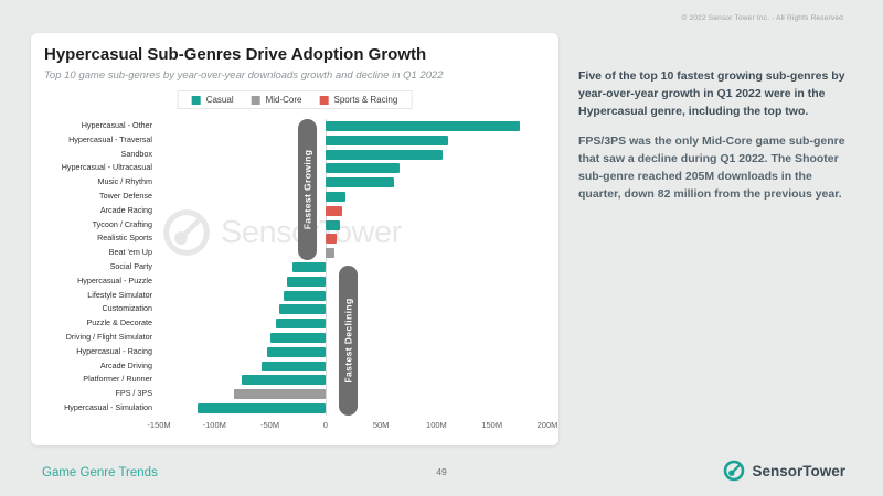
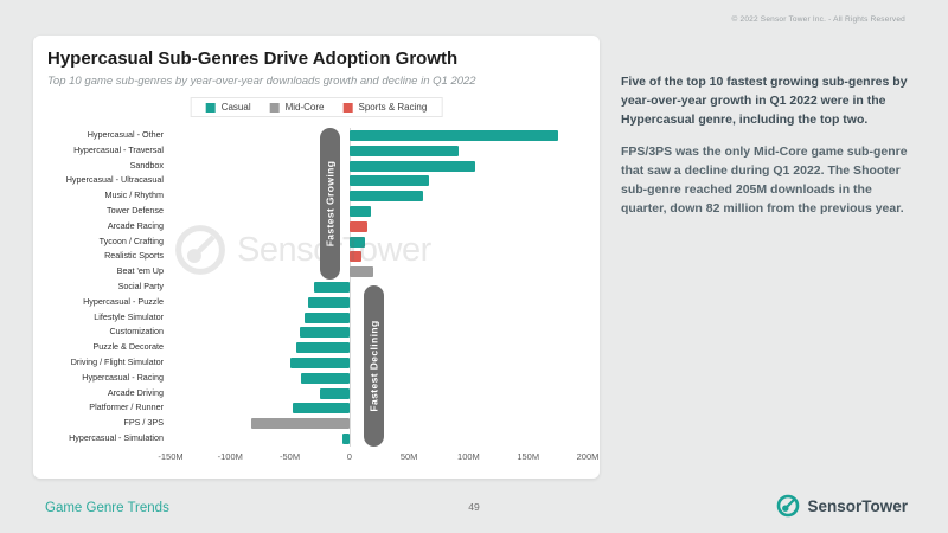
Hypercasual - Traversal: 111M -> 92M
Beat 'em Up: 8M -> 20M
Hypercasual - Racing: -53M -> -41M
Arcade Driving: -58M -> -25M
Platformer / Runner: -75M -> -48M
Hypercasual - Simulation: -115M -> -6M
